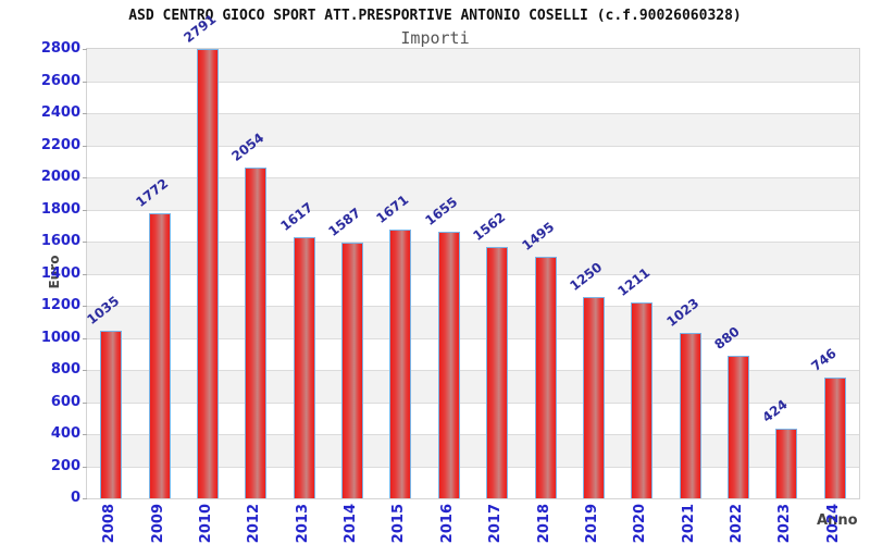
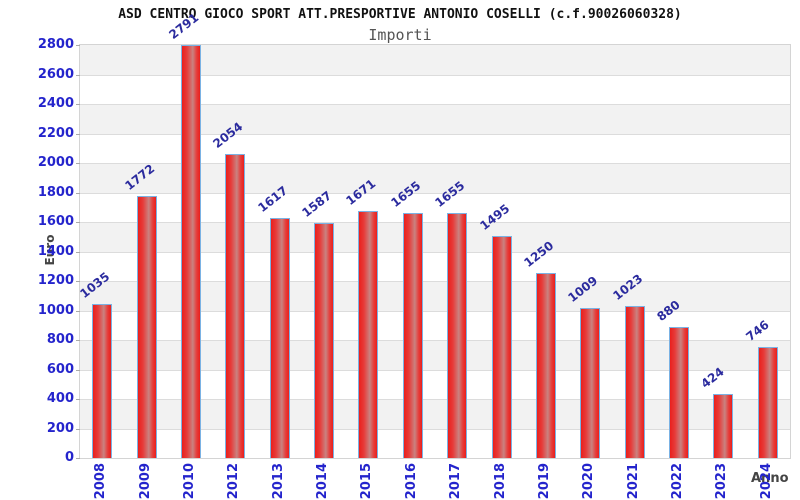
2017: 1562 -> 1655
2020: 1211 -> 1009
